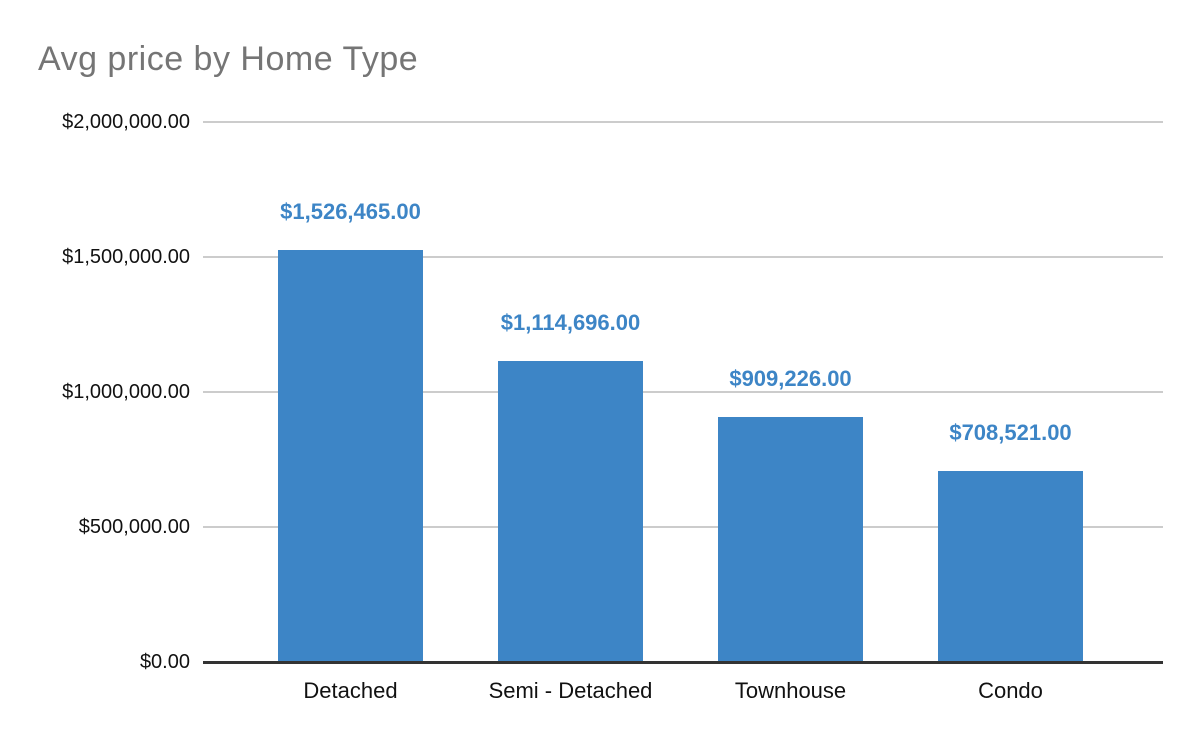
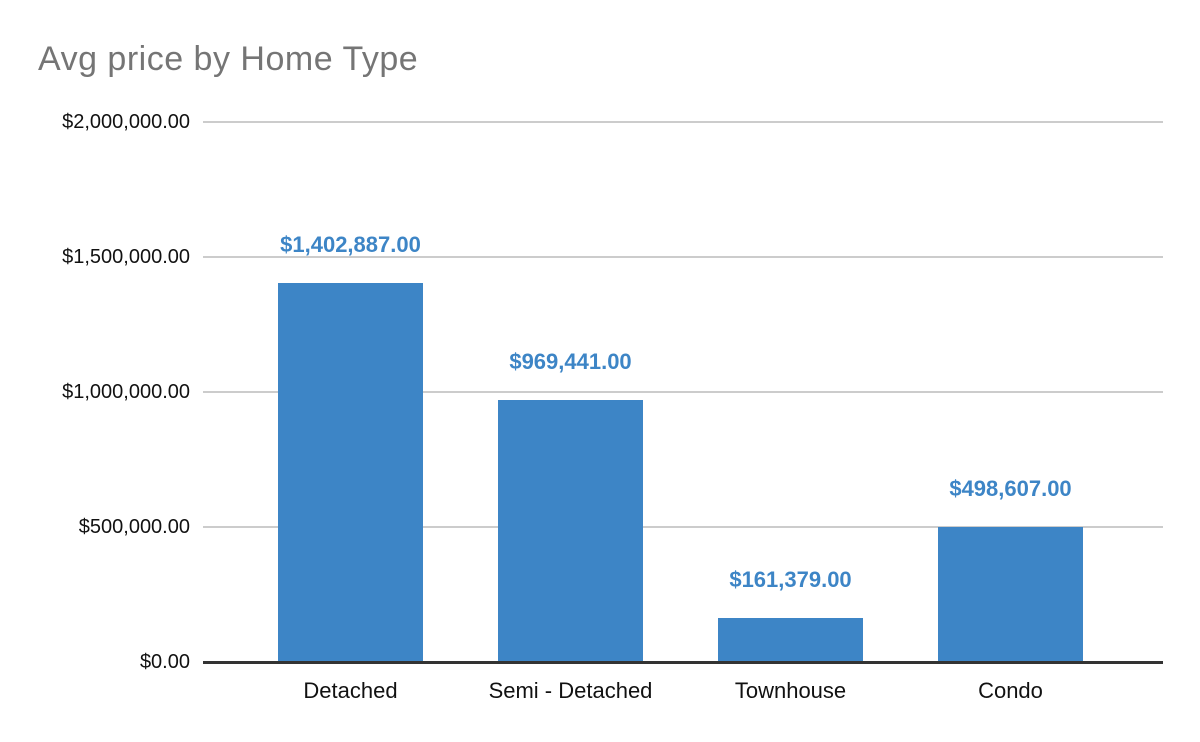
Detached: $1,526,465.00 -> $1,402,887.00
Semi - Detached: $1,114,696.00 -> $969,441.00
Townhouse: $909,226.00 -> $161,379.00
Condo: $708,521.00 -> $498,607.00
